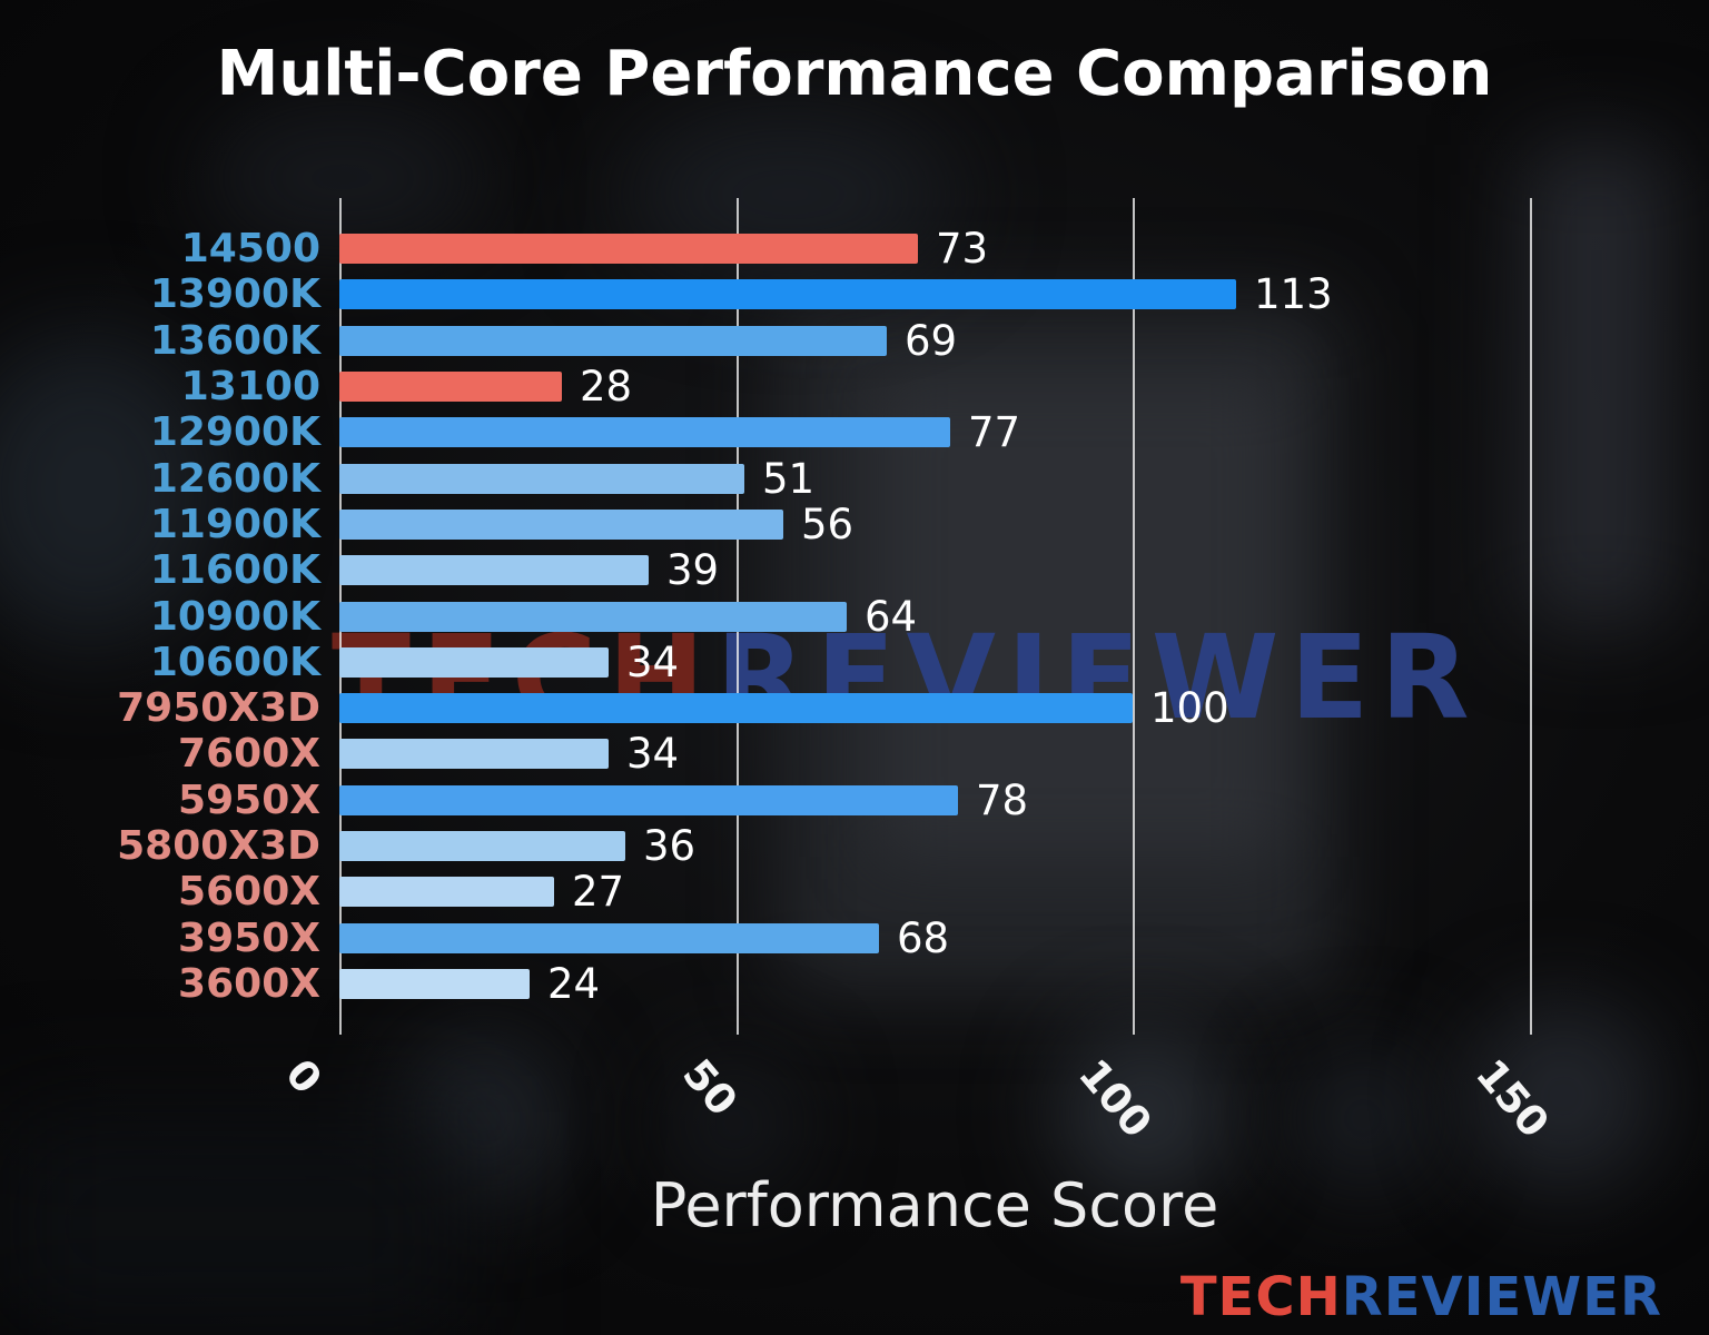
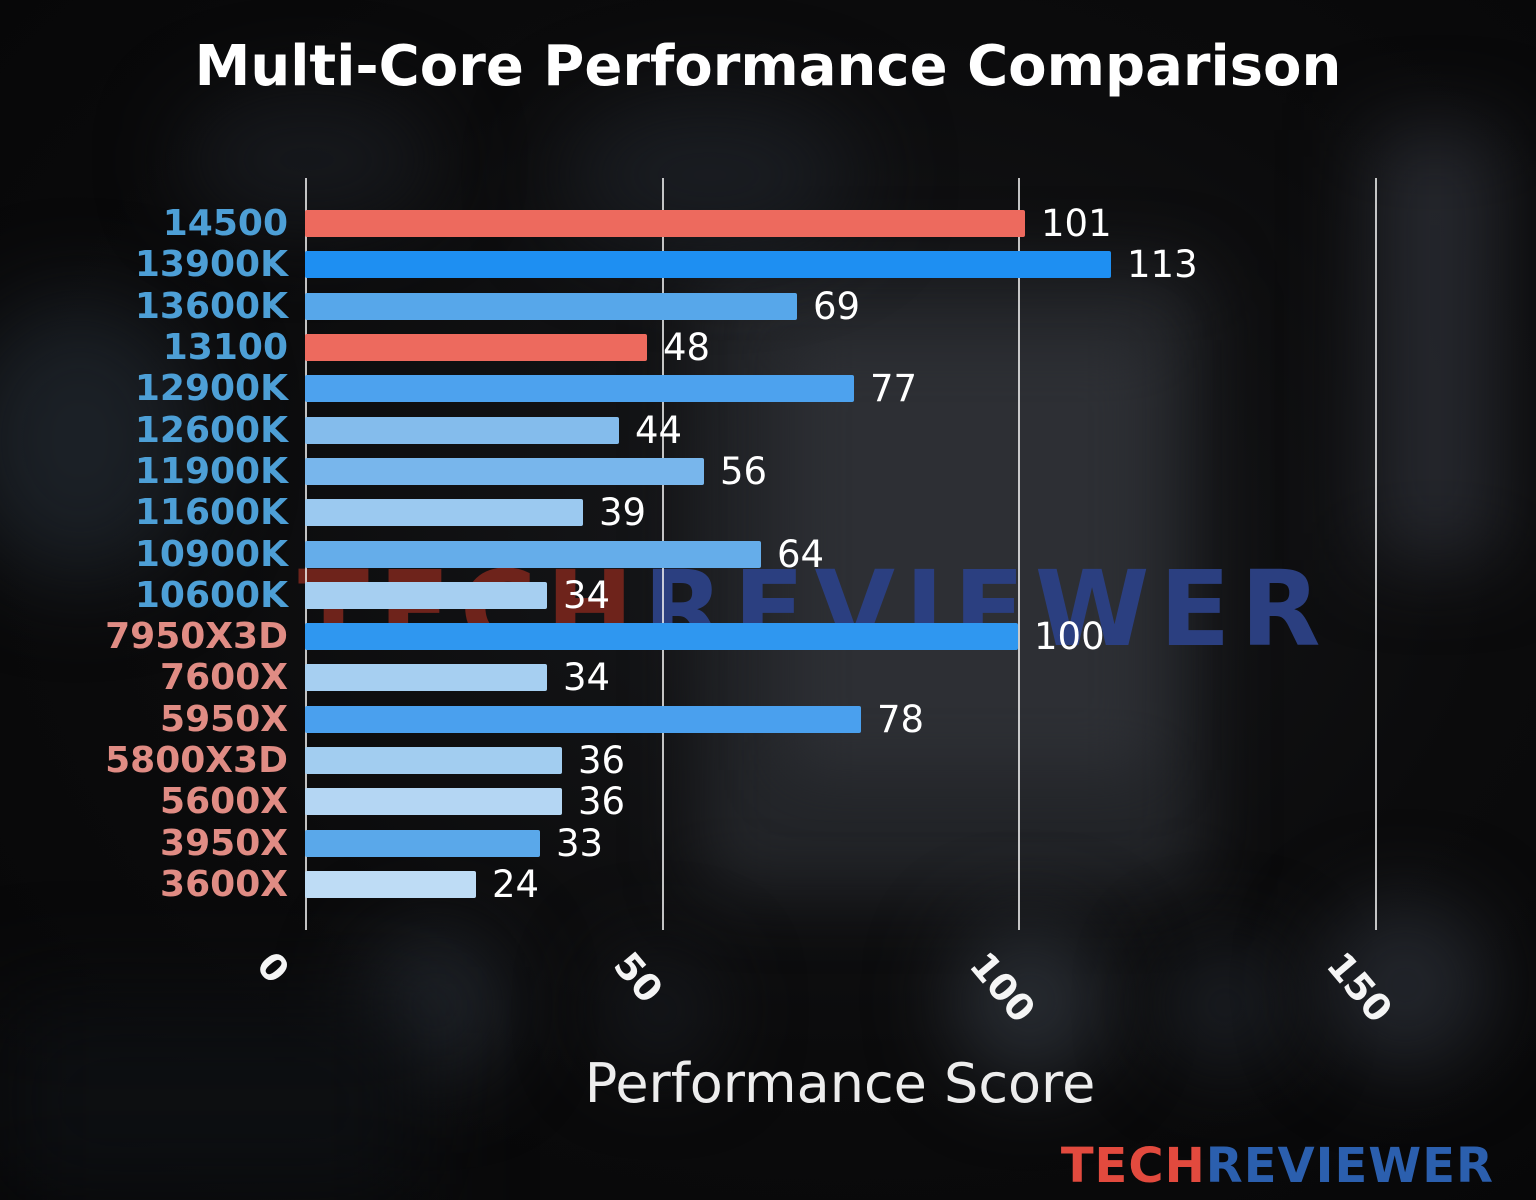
14500: 73 -> 101
13100: 28 -> 48
12600K: 51 -> 44
5600X: 27 -> 36
3950X: 68 -> 33
